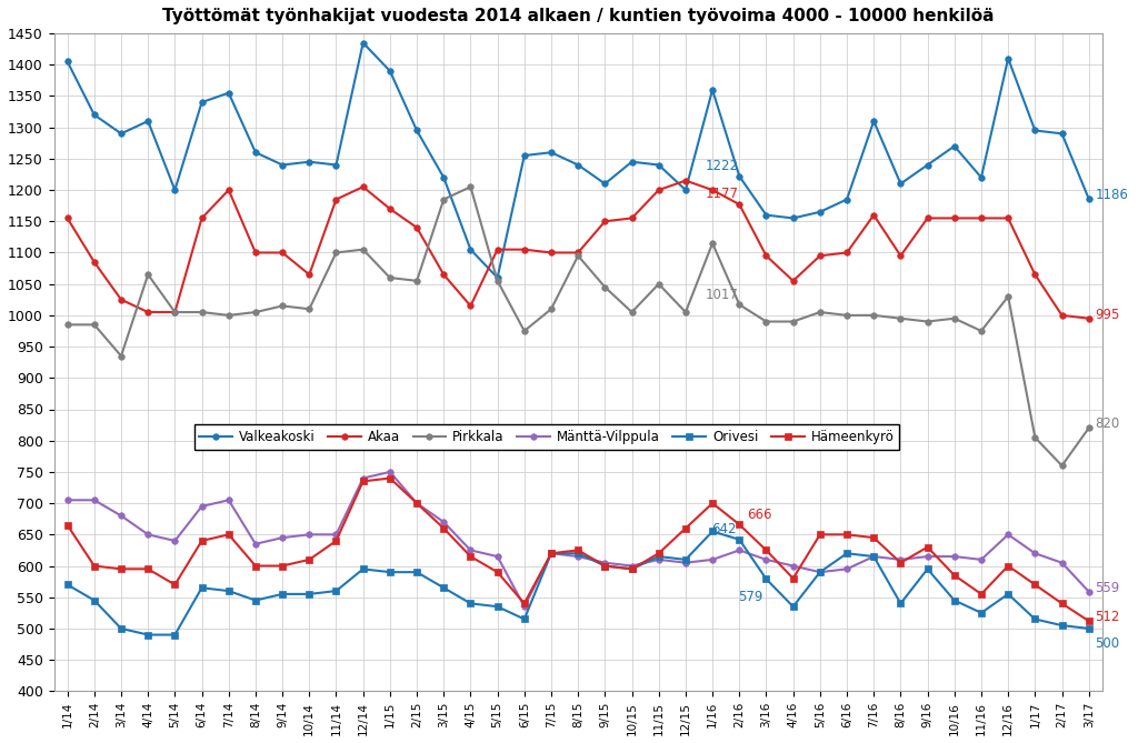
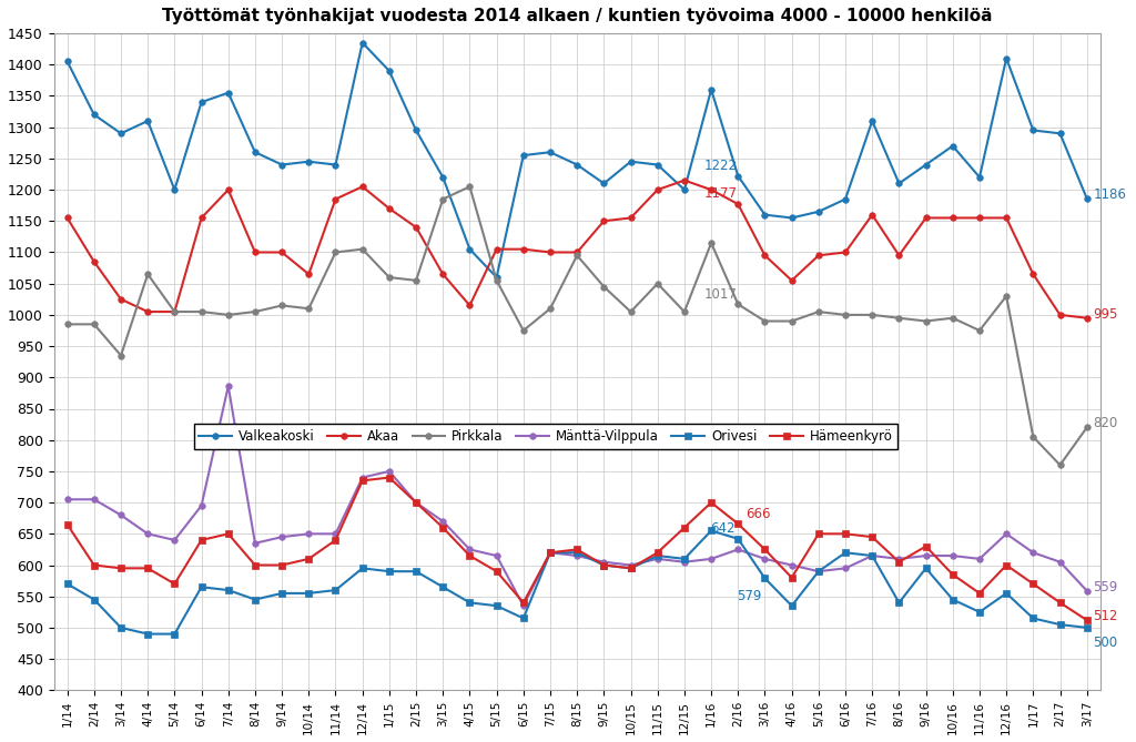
Mänttä-Vilppula/7/14: 705 -> 886
